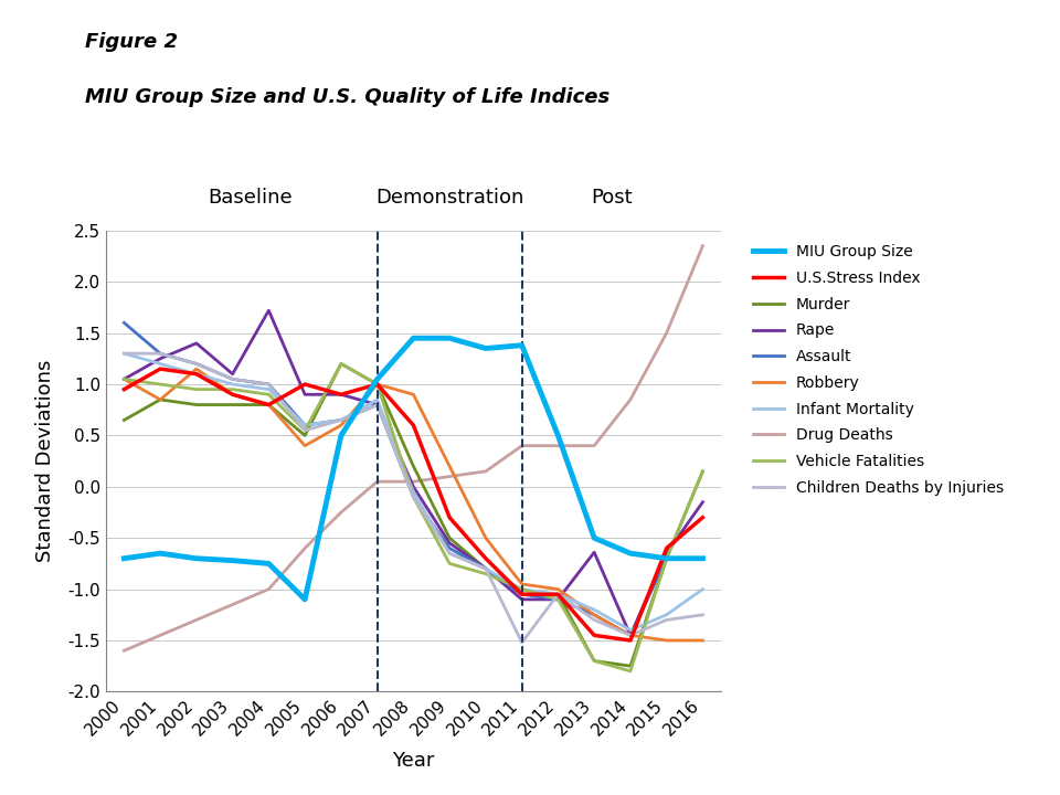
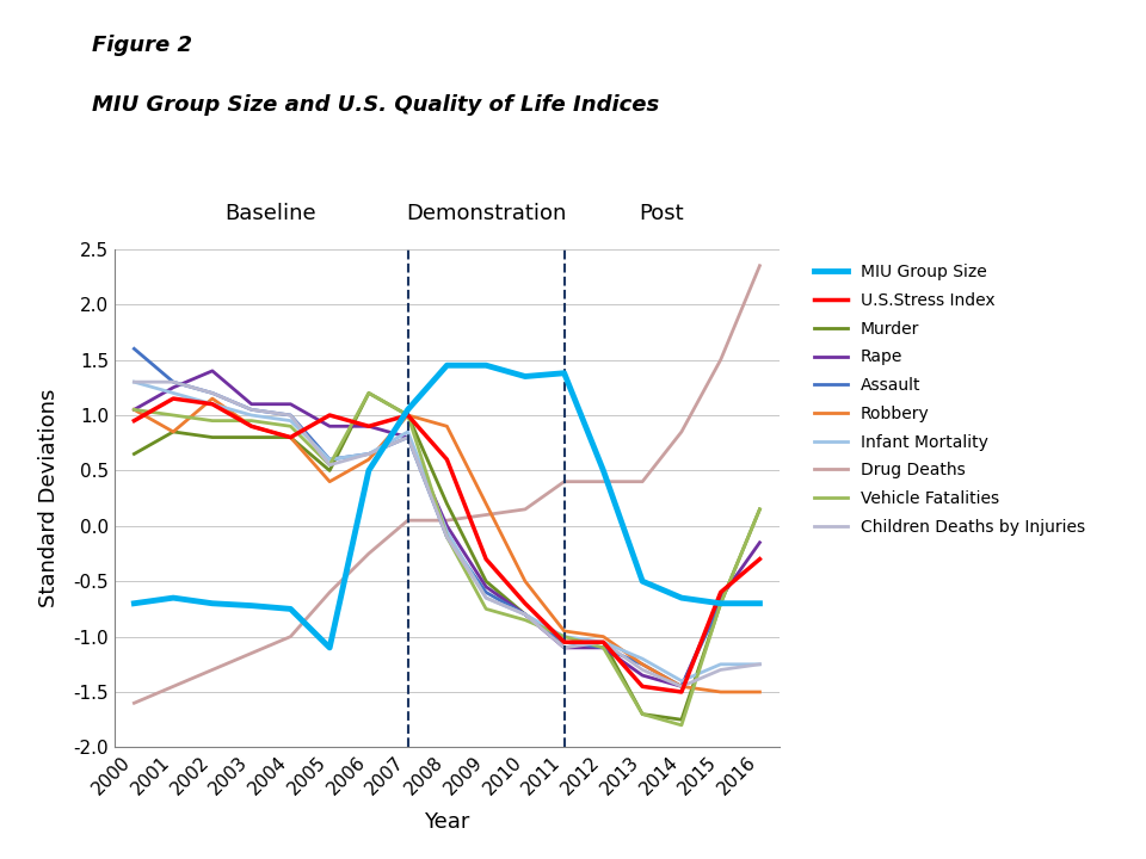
Rape/2004: 1.72 -> 1.10
Children Deaths by Injuries/2011: -1.52 -> -1.10
Rape/2013: -0.64 -> -1.35
Infant Mortality/2016: -1.00 -> -1.25
